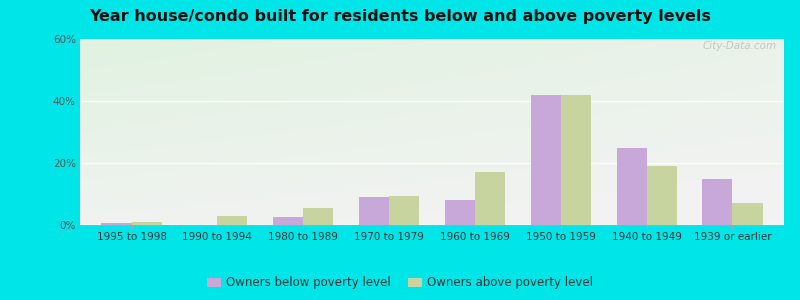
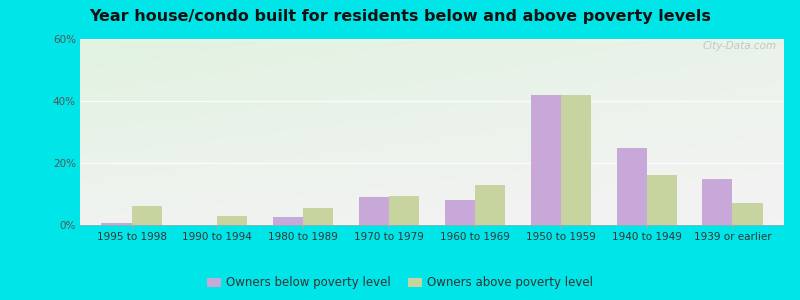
Owners above poverty level/1995 to 1998: 1.0% -> 6.0%
Owners above poverty level/1960 to 1969: 17.0% -> 13.0%
Owners above poverty level/1940 to 1949: 19.0% -> 16.0%
